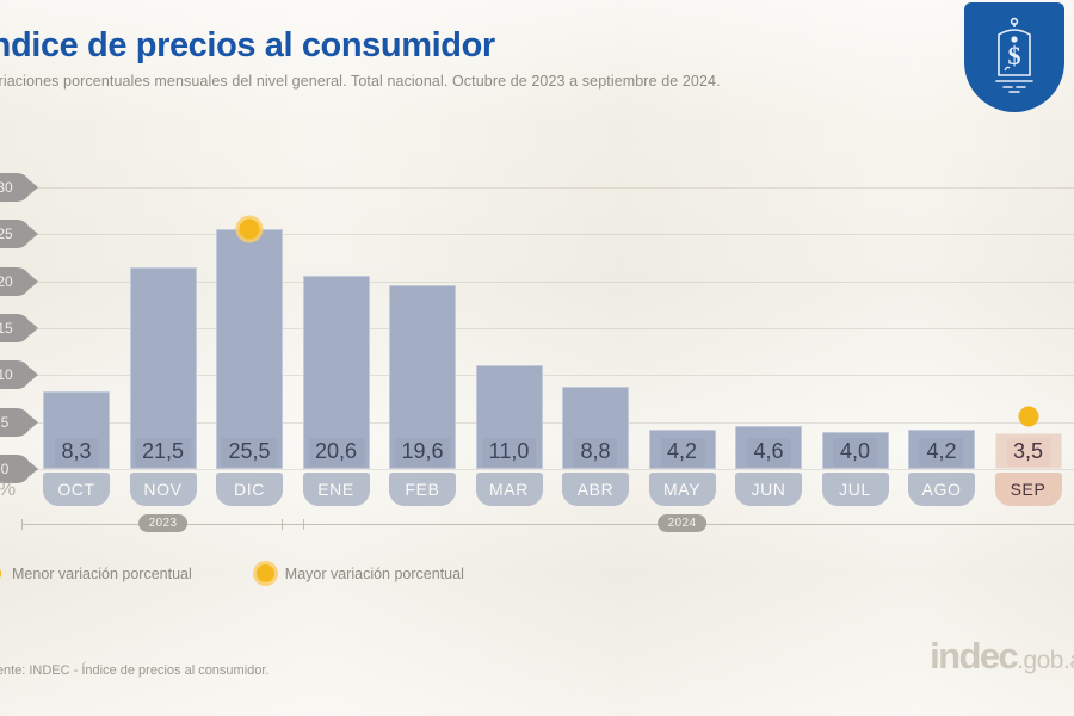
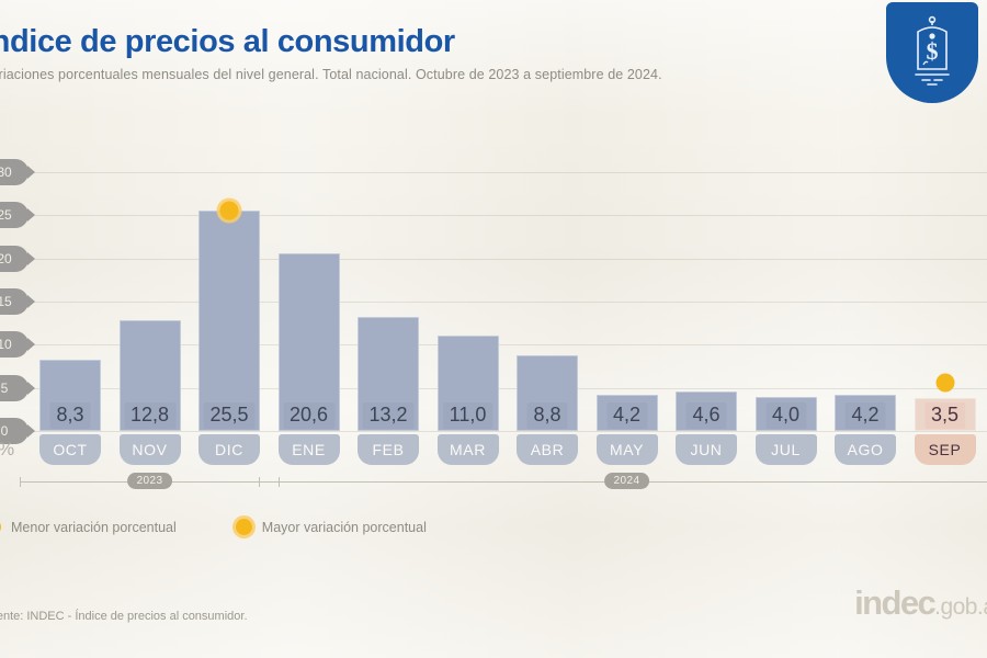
NOV: 21,5 -> 12,8
FEB: 19,6 -> 13,2
